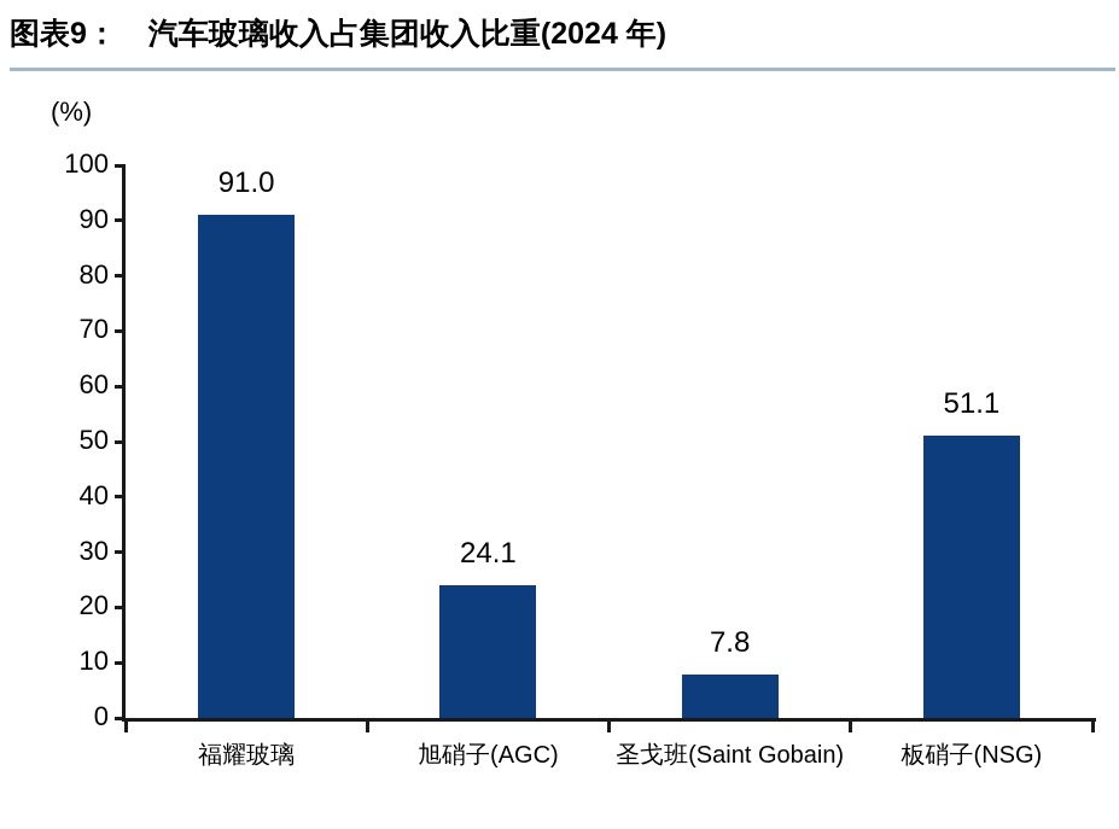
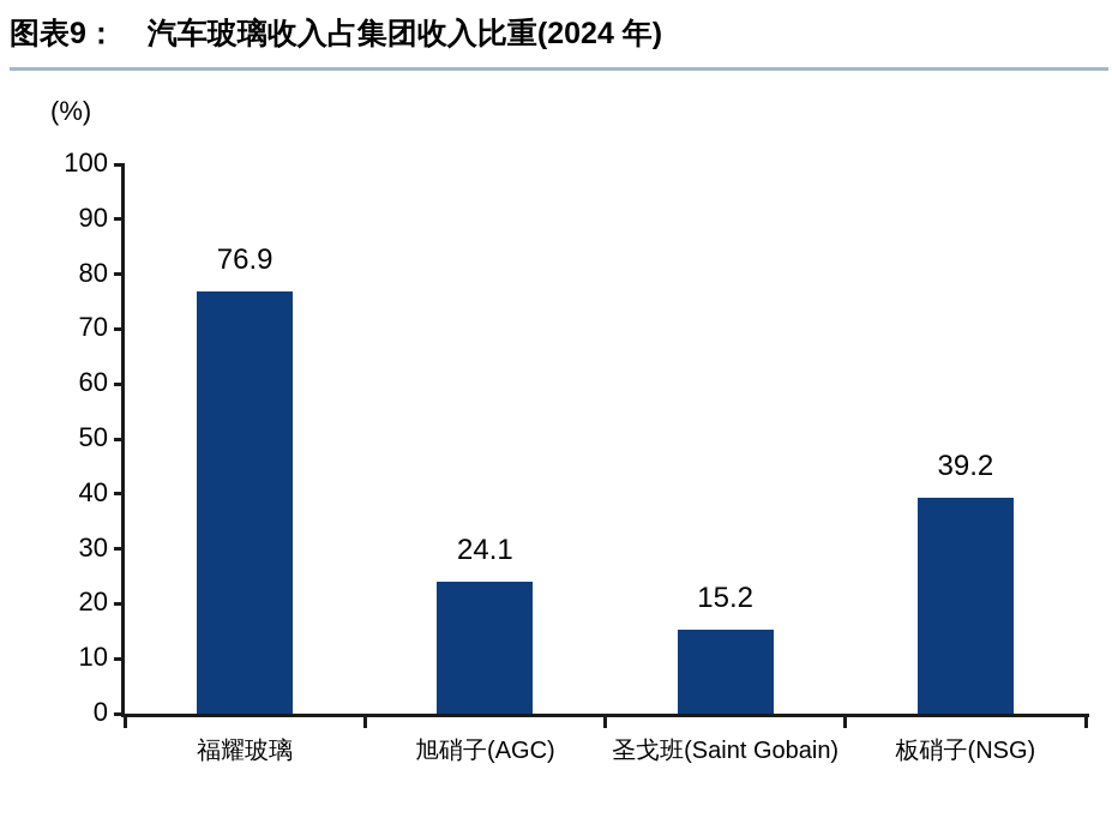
福耀玻璃: 91.0 -> 76.9
圣戈班(Saint Gobain): 7.8 -> 15.2
板硝子(NSG): 51.1 -> 39.2
